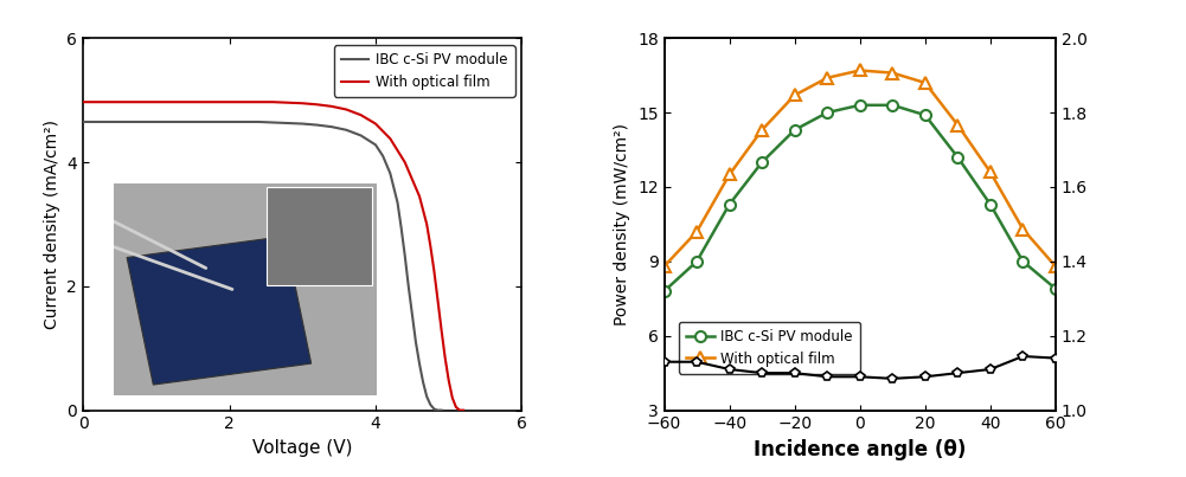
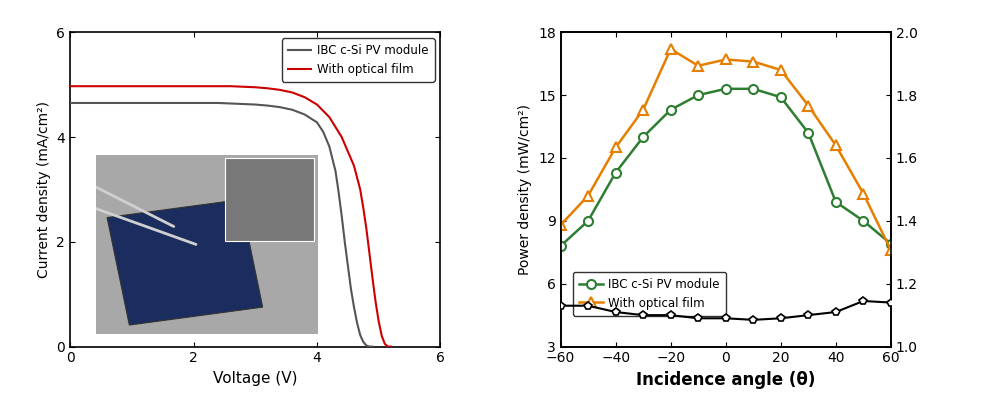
With optical film/−20: 15.7 -> 17.2
IBC c-Si PV module/40: 11.3 -> 9.9
With optical film/60: 8.8 -> 7.6
